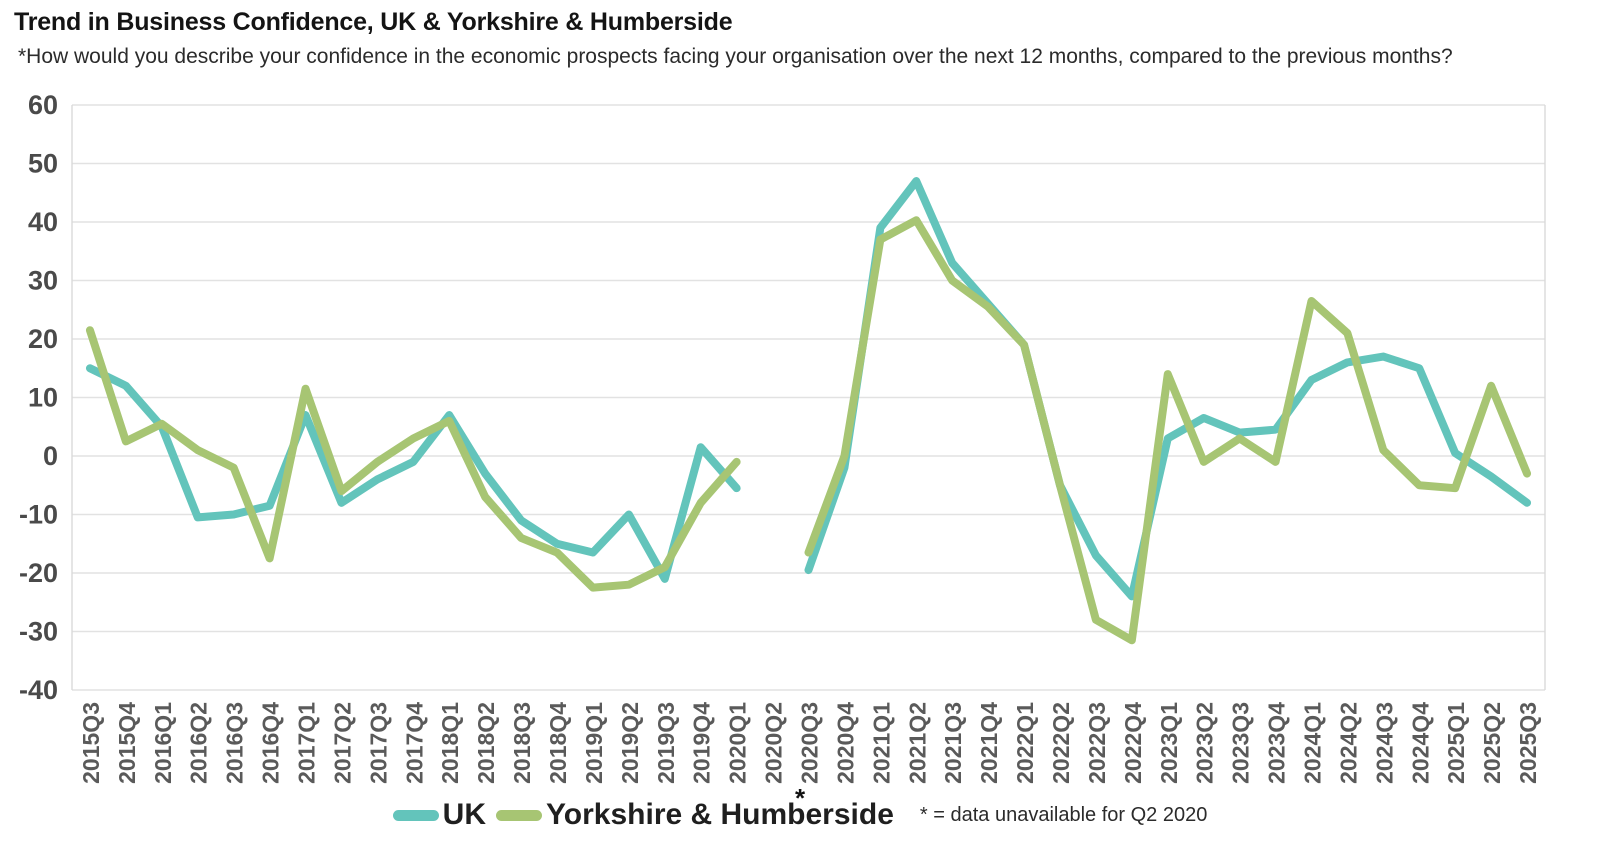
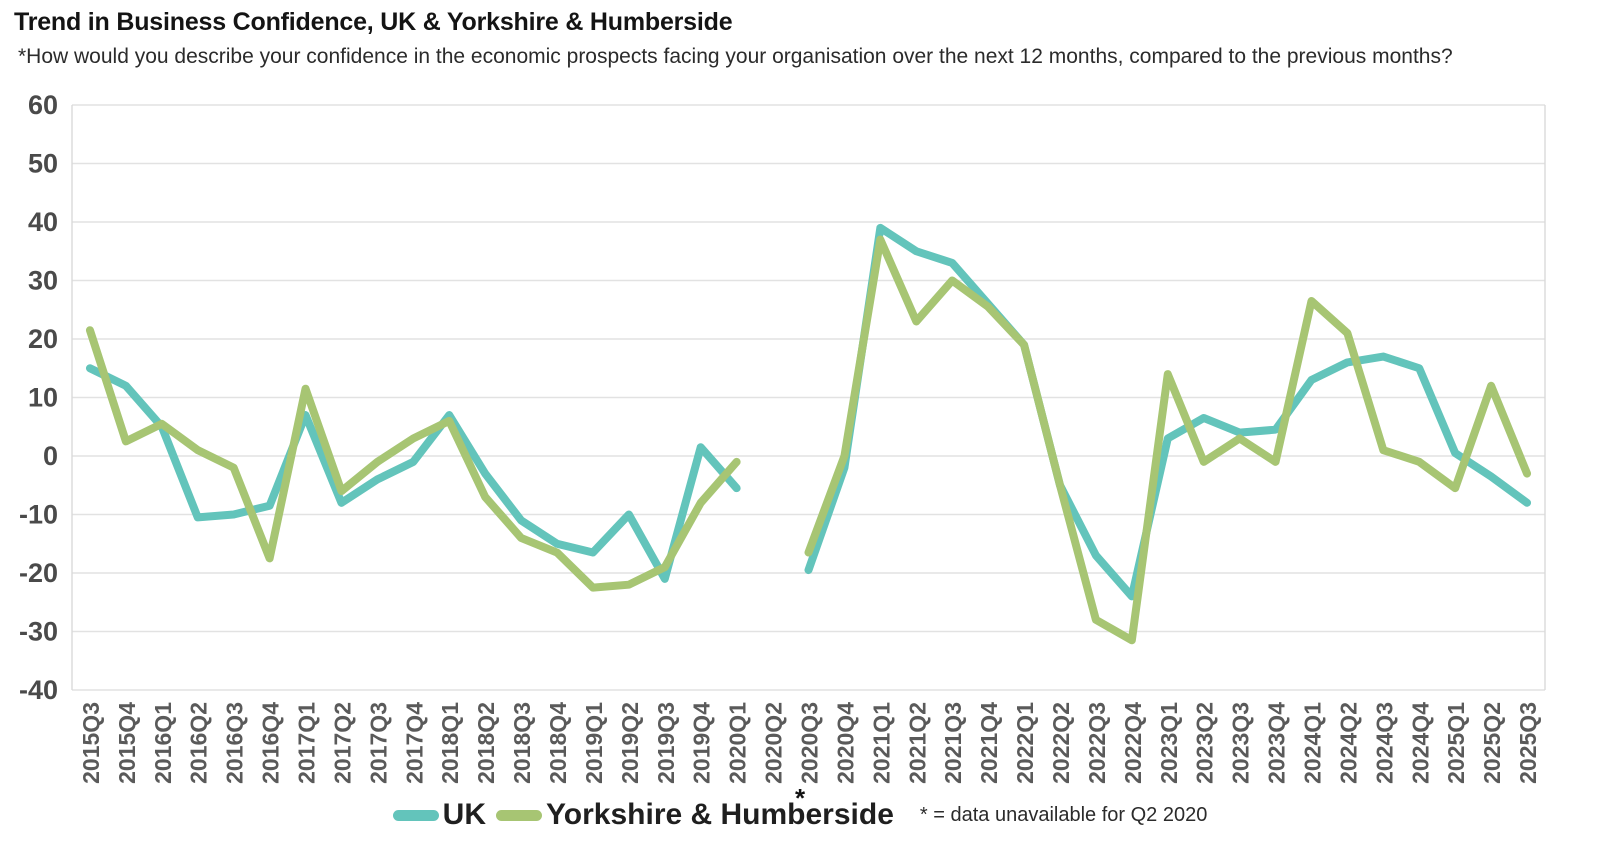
UK/2021Q2: 47 -> 35
Yorkshire & Humberside/2021Q2: 40 -> 23
Yorkshire & Humberside/2024Q4: -5 -> -1
